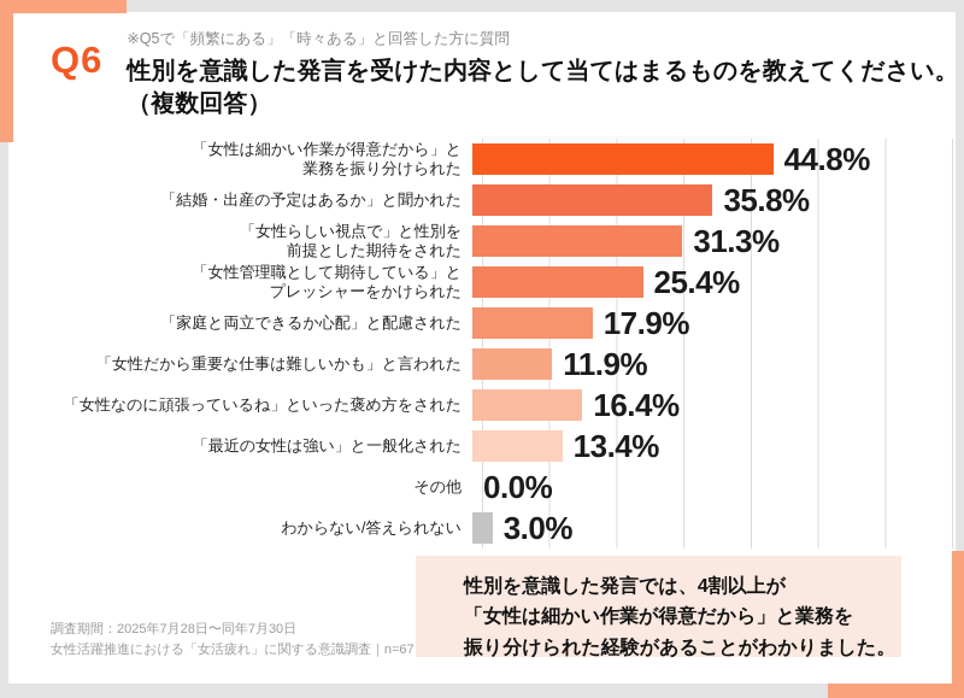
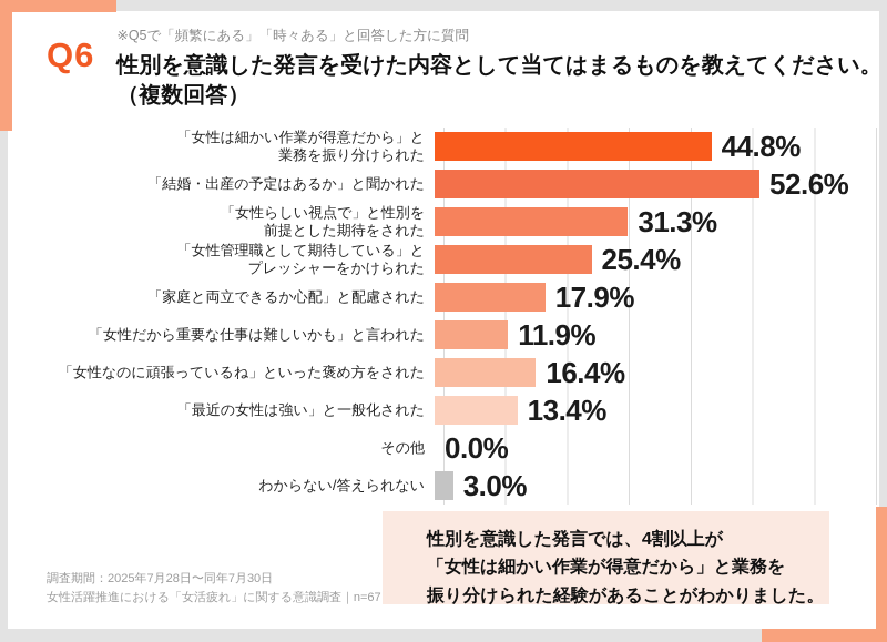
「結婚・出産の予定はあるか」と聞かれた: 35.8% -> 52.6%
